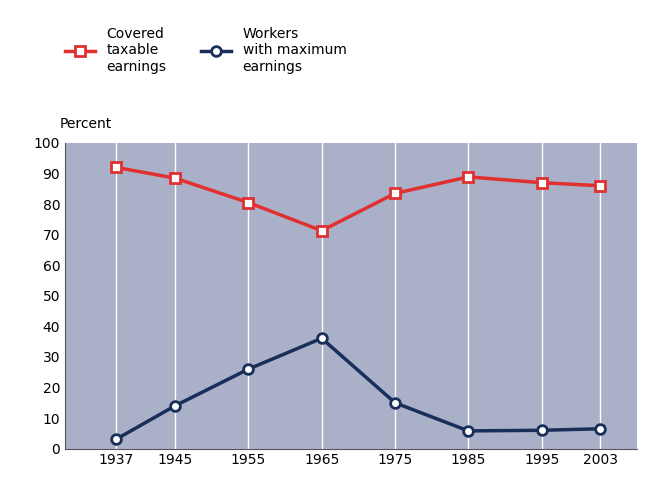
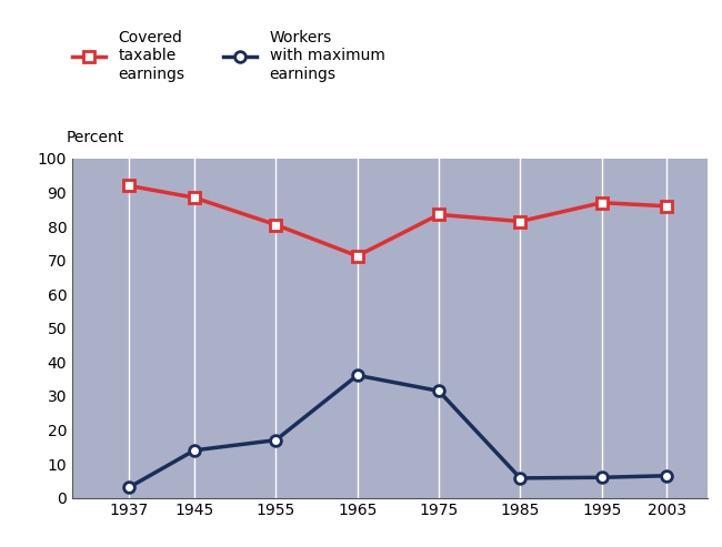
Workers with maximum earnings/1955: 26.0 -> 17.0
Workers with maximum earnings/1975: 15.0 -> 31.5
Covered taxable earnings/1985: 88.9 -> 81.5
